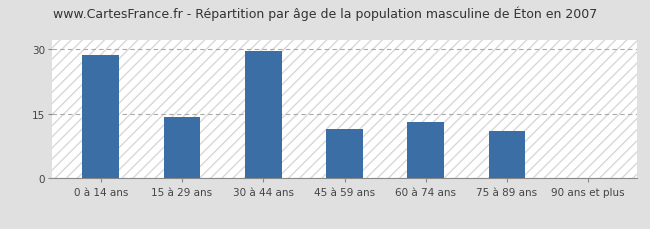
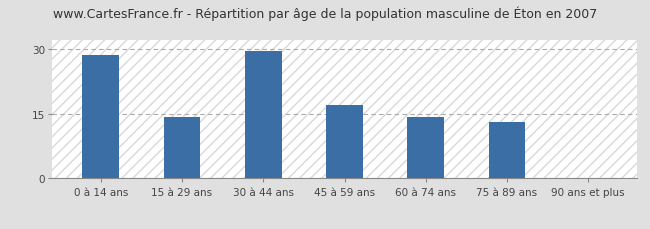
45 à 59 ans: 11.5 -> 17.0
60 à 74 ans: 13.0 -> 14.3
75 à 89 ans: 11.0 -> 13.0
